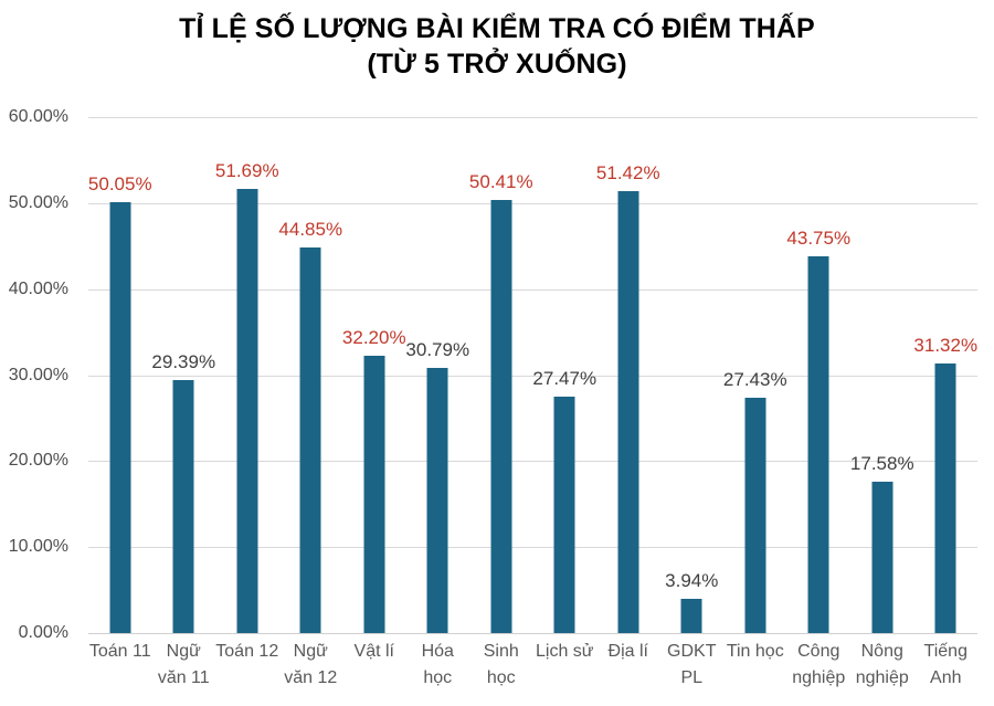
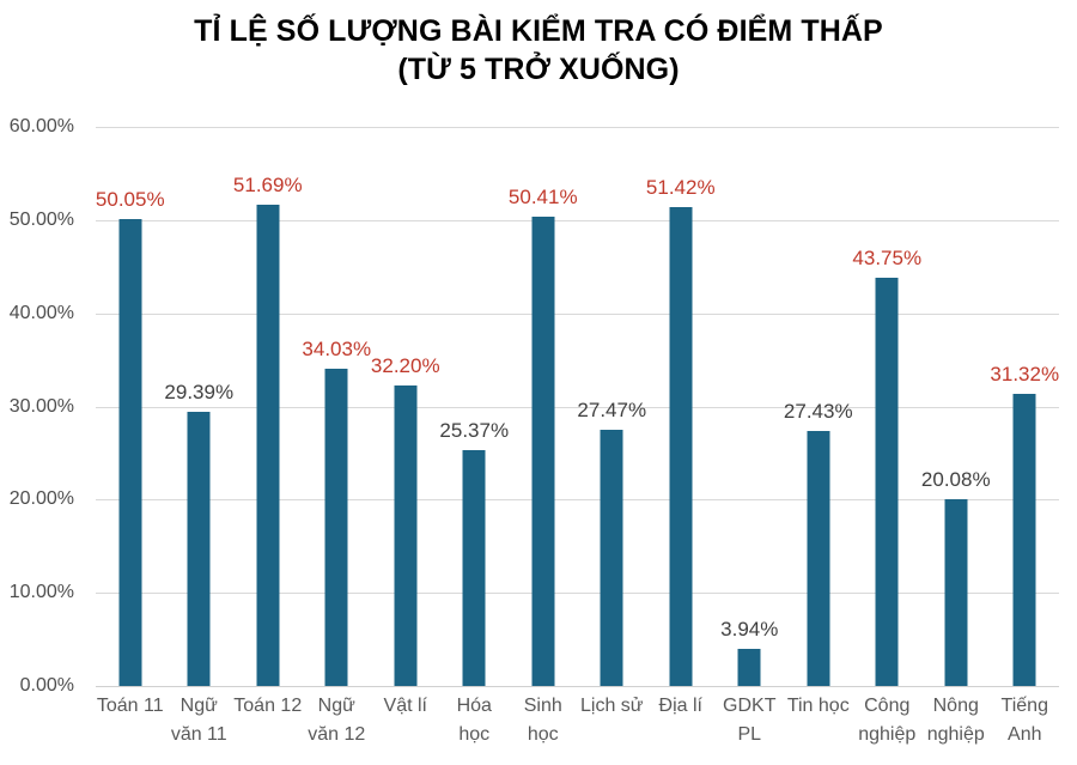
Ngữ văn 12: 44.85% -> 34.03%
Hóa học: 30.79% -> 25.37%
Nông nghiệp: 17.58% -> 20.08%
